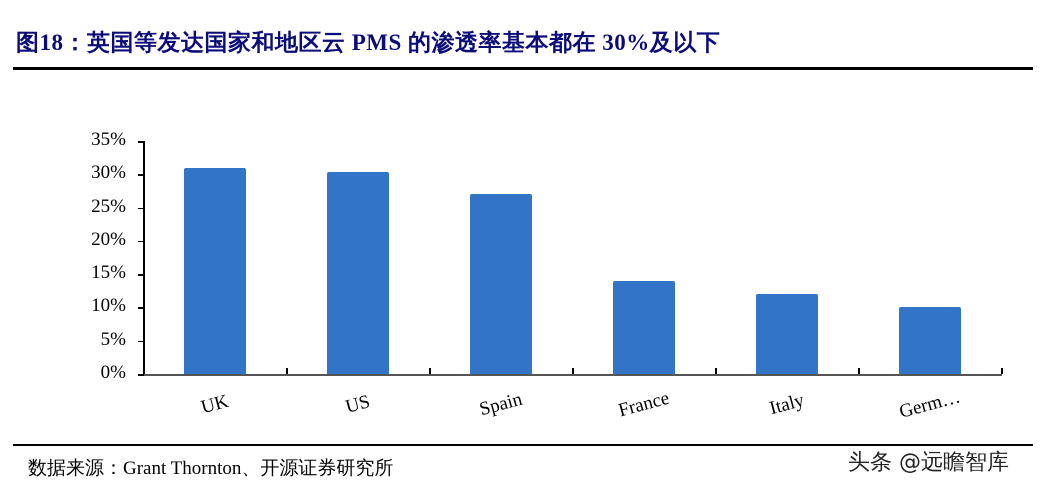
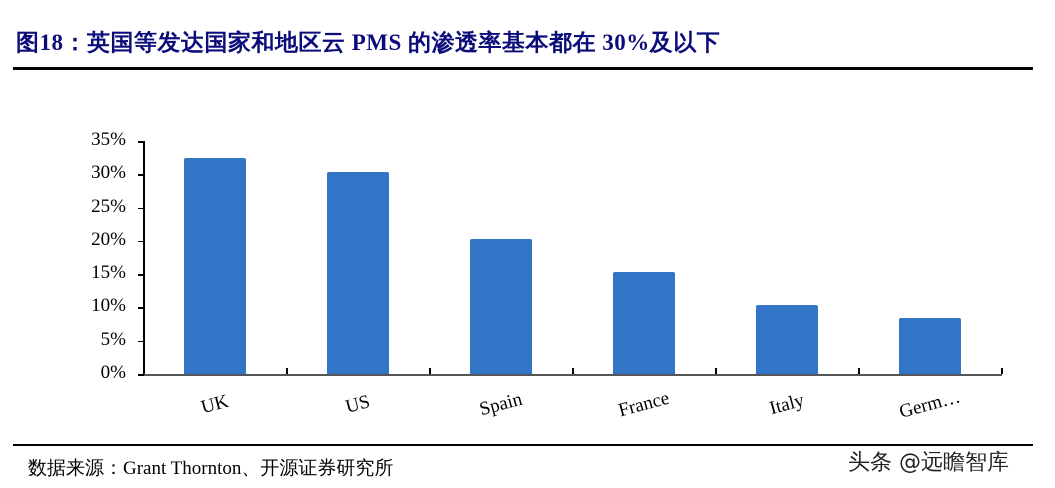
UK: 31% -> 32%
Spain: 27% -> 20%
France: 14% -> 15%
Italy: 12% -> 10%
Germ…: 10% -> 8%
